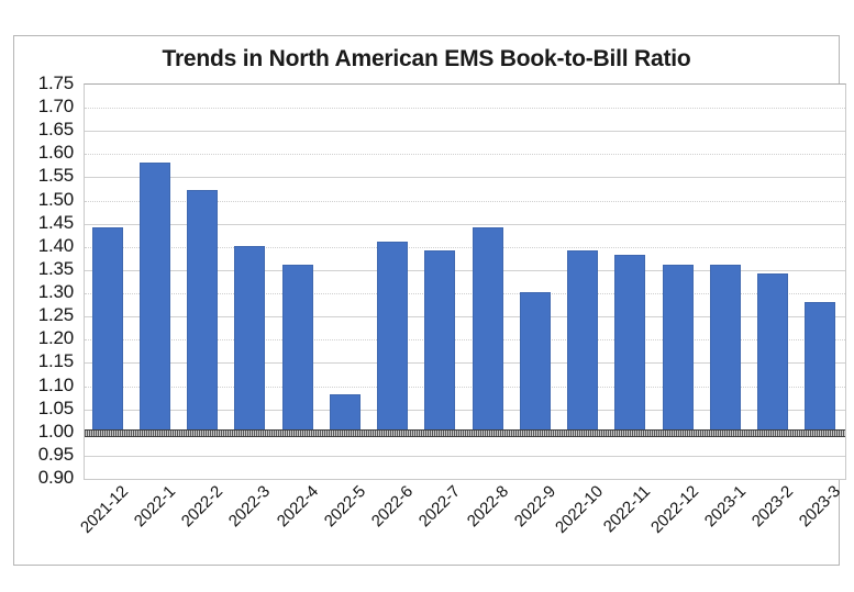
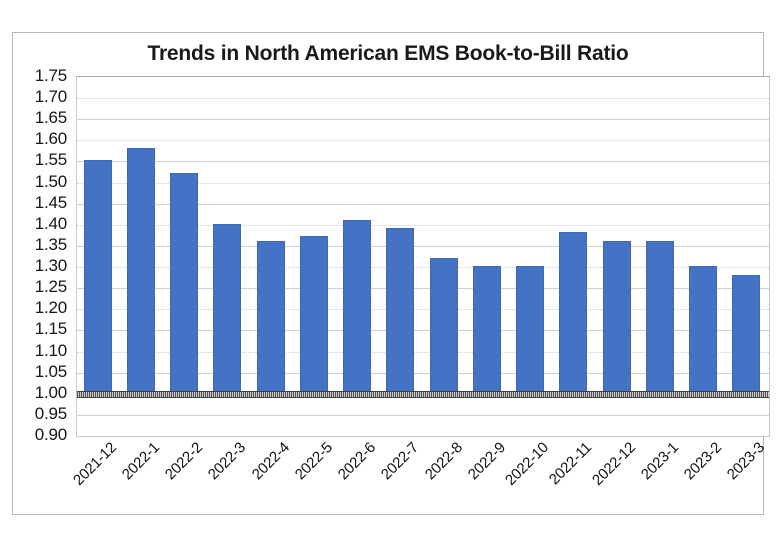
2021-12: 1.44 -> 1.55
2022-5: 1.08 -> 1.37
2022-8: 1.44 -> 1.32
2022-10: 1.39 -> 1.30
2023-2: 1.34 -> 1.30
